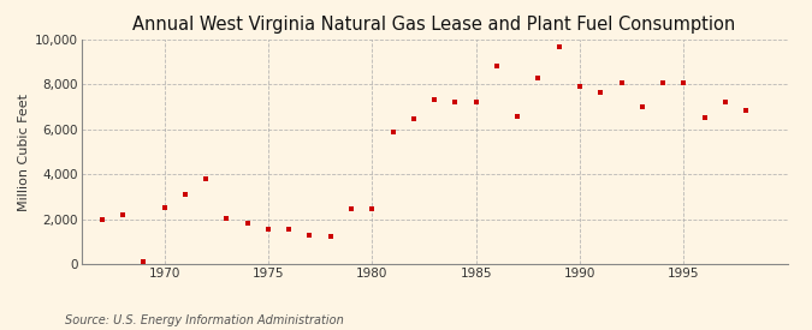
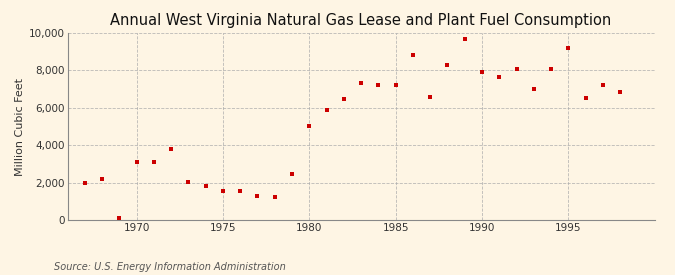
1970: 2,500 -> 3,100
1980: 2,400 -> 5,000
1995: 8,000 -> 9,200
